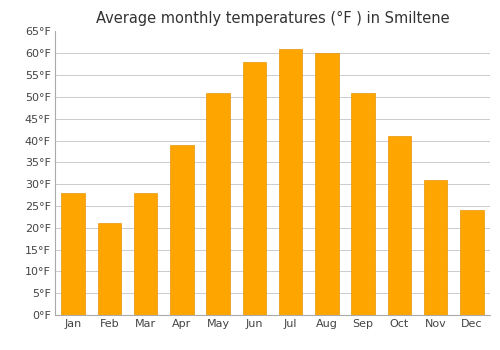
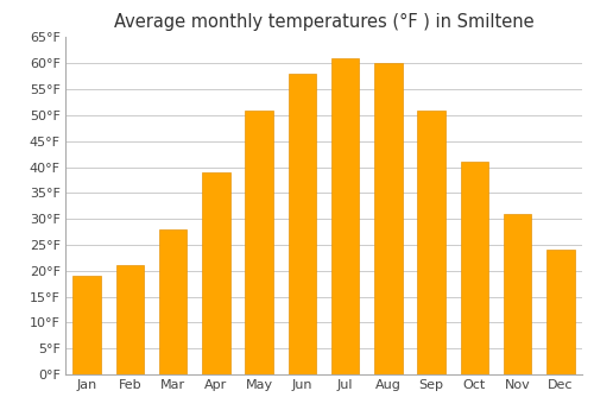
Jan: 28°F -> 19°F
